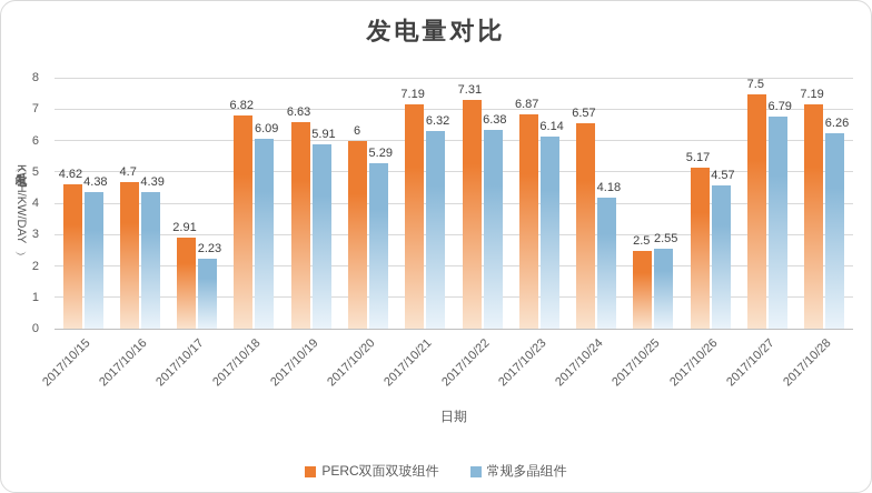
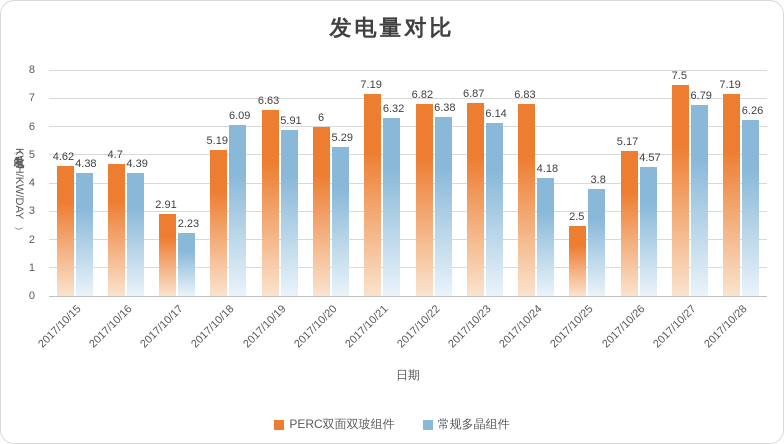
PERC双面双玻组件/2017/10/18: 6.82 -> 5.19
PERC双面双玻组件/2017/10/22: 7.31 -> 6.82
PERC双面双玻组件/2017/10/24: 6.57 -> 6.83
常规多晶组件/2017/10/25: 2.55 -> 3.8
